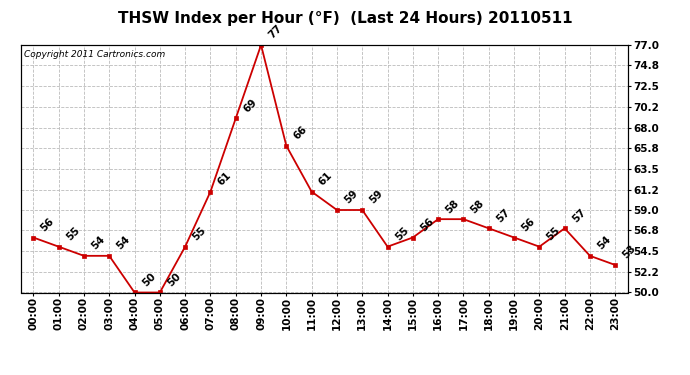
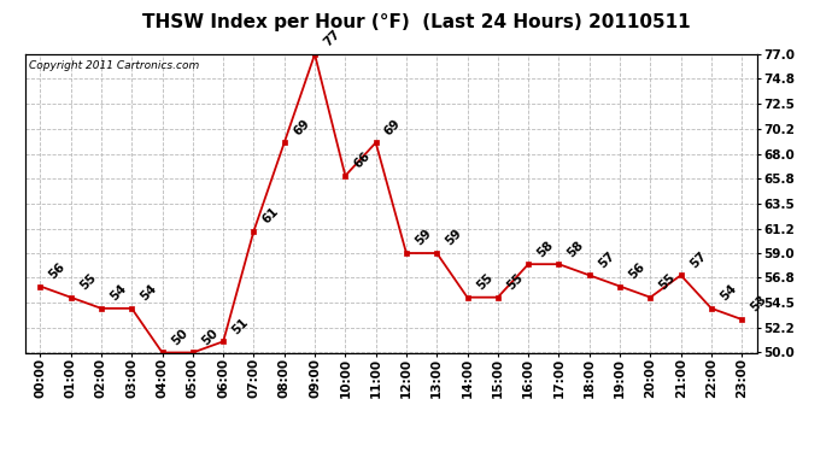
06:00: 55 -> 51
11:00: 61 -> 69
15:00: 56 -> 55
